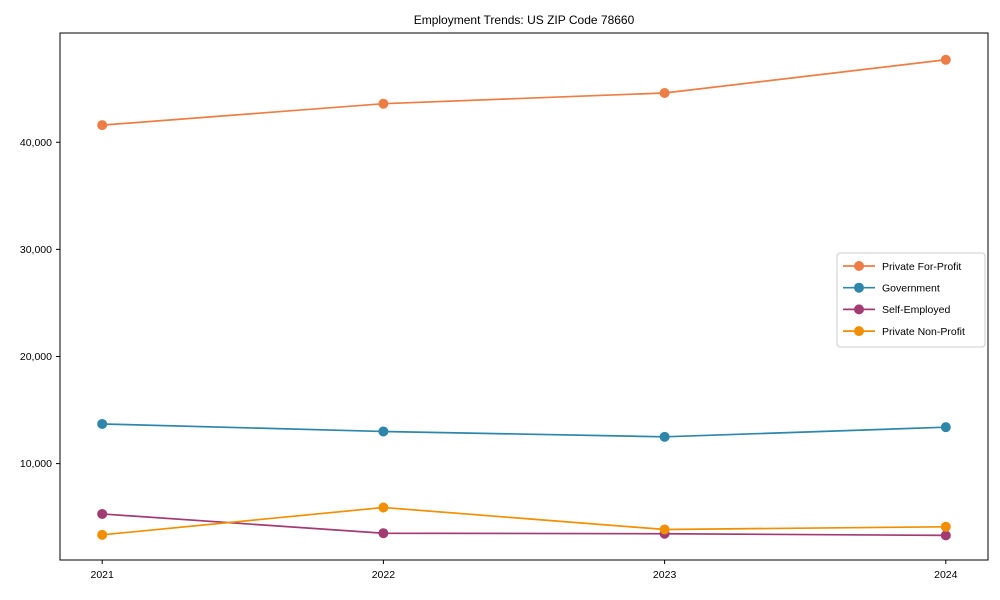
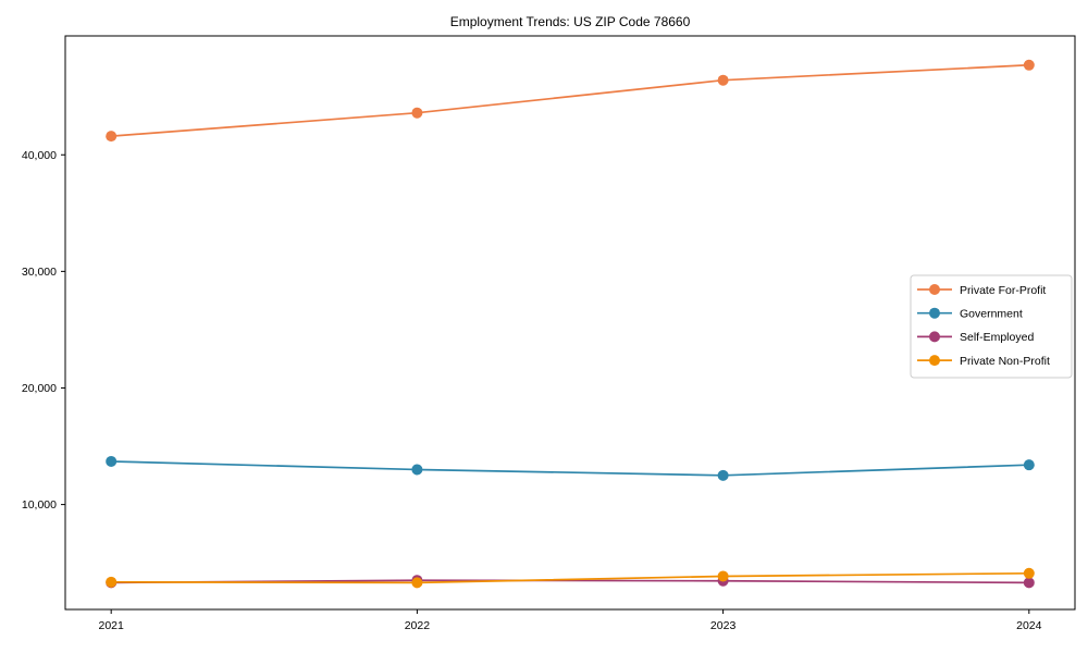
Self-Employed/2021: 5300 -> 3300
Private Non-Profit/2022: 5900 -> 3300
Private For-Profit/2023: 44600 -> 46400
